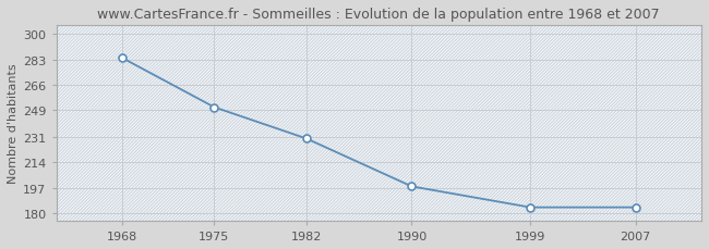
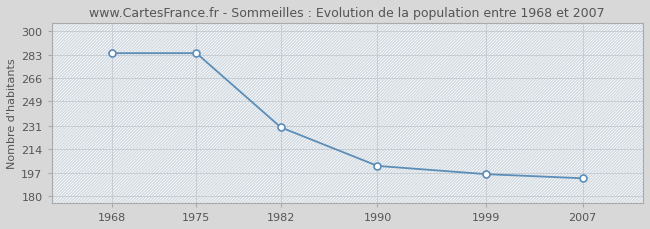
1975: 251 -> 284
1990: 198 -> 202
1999: 184 -> 196
2007: 184 -> 193
